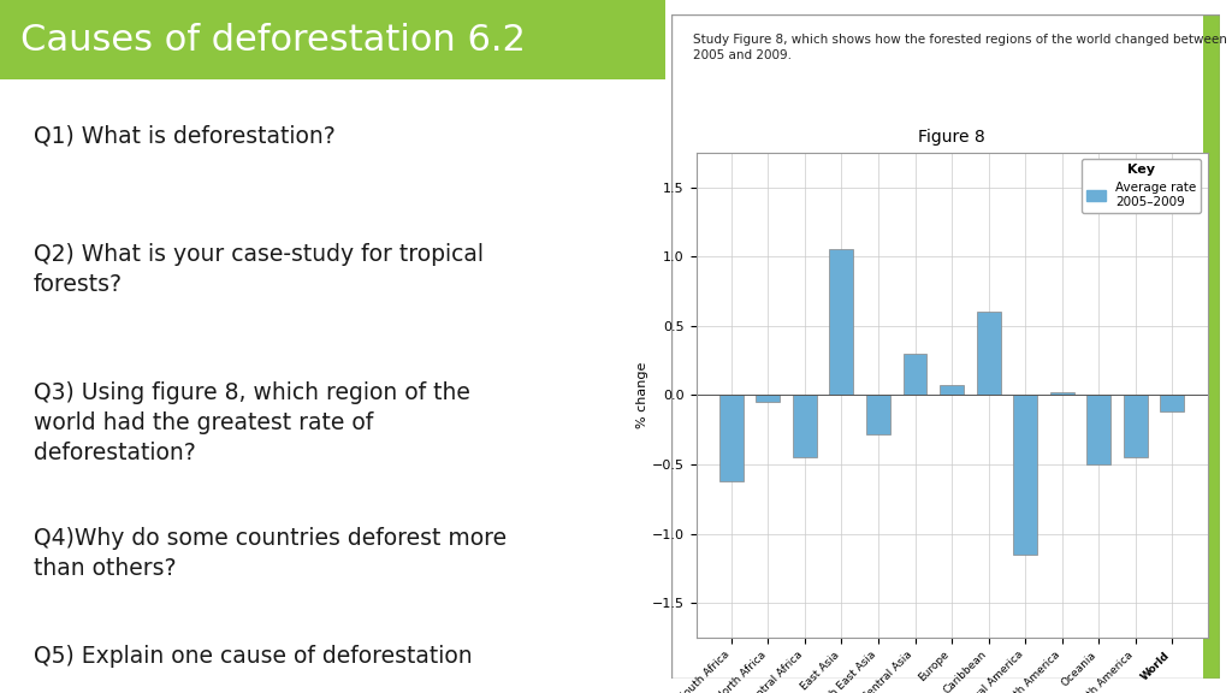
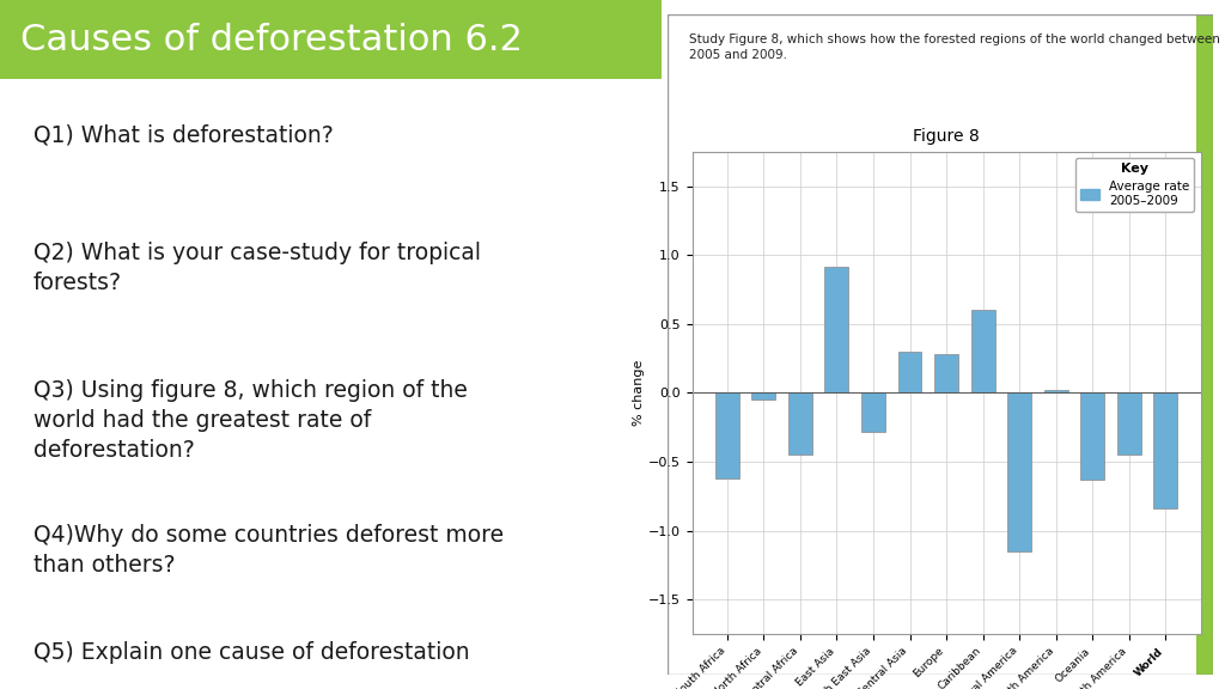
East Asia: 1.05 -> 0.91
Europe: 0.07 -> 0.28
Oceania: -0.50 -> -0.63
World: -0.12 -> -0.84
